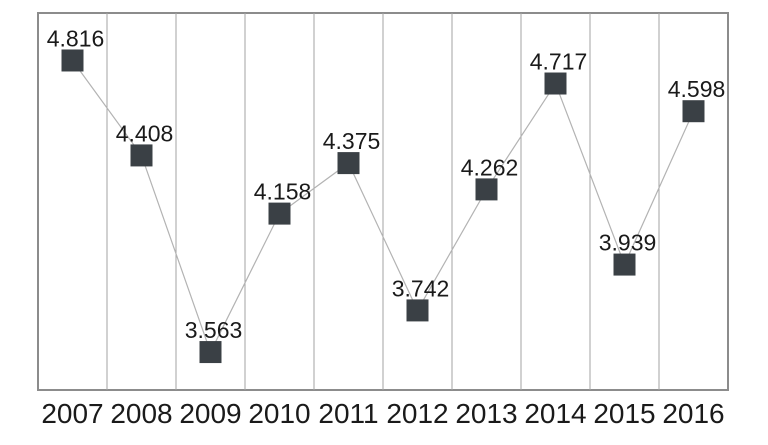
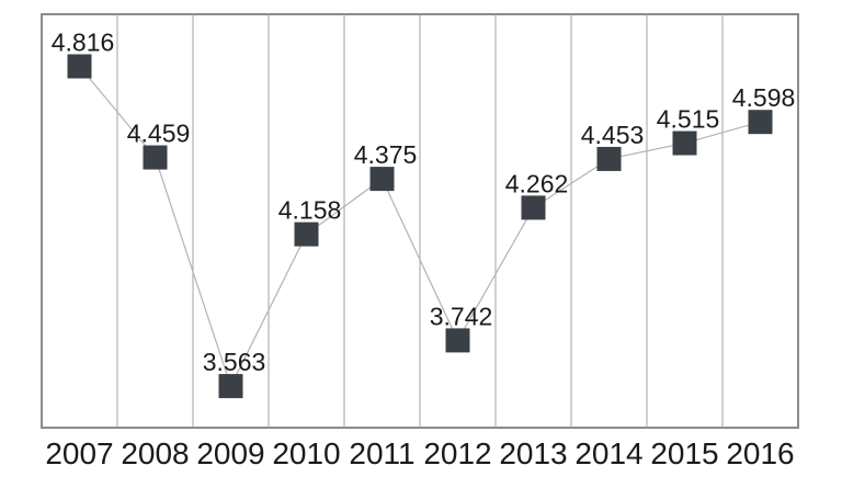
2008: 4.408 -> 4.459
2014: 4.717 -> 4.453
2015: 3.939 -> 4.515
